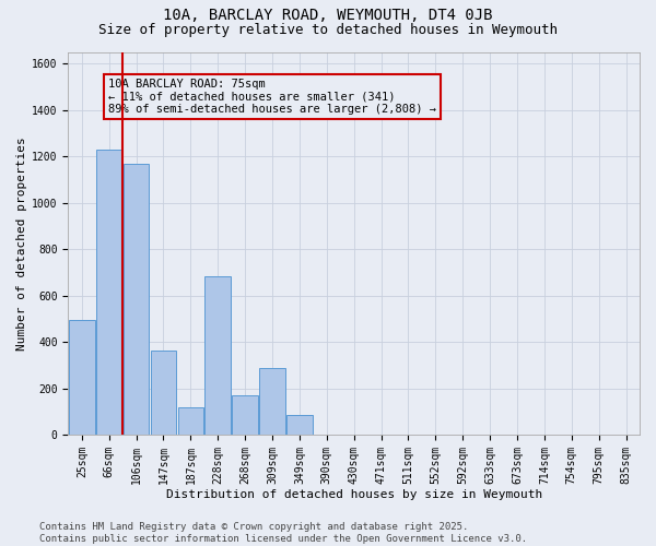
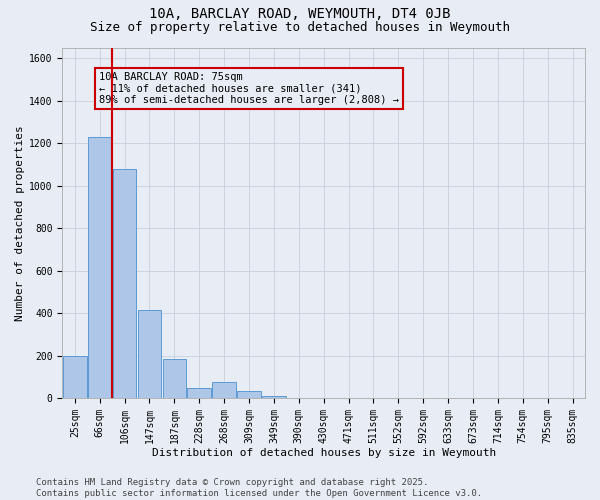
25sqm: 495 -> 200
106sqm: 1170 -> 1080
147sqm: 365 -> 415
187sqm: 120 -> 185
228sqm: 685 -> 50
268sqm: 170 -> 75
309sqm: 290 -> 35
349sqm: 85 -> 10
